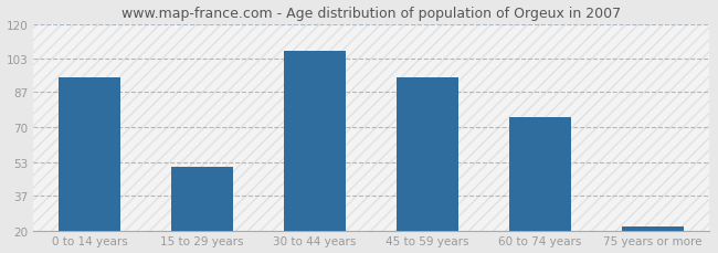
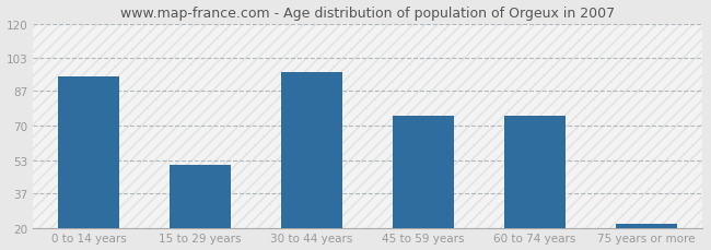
30 to 44 years: 107 -> 96
45 to 59 years: 94 -> 75
